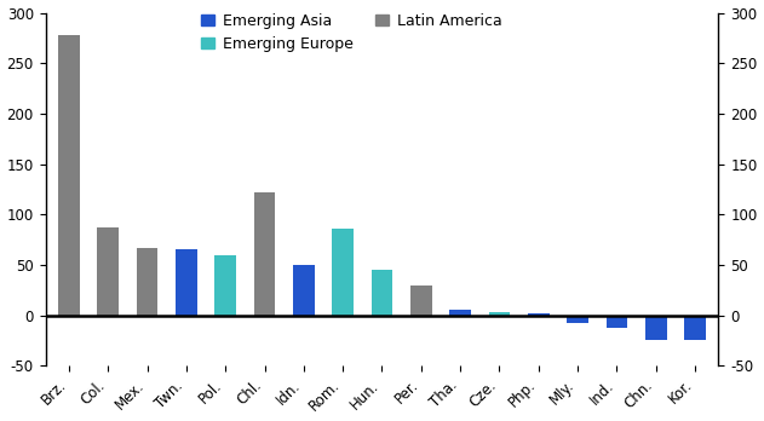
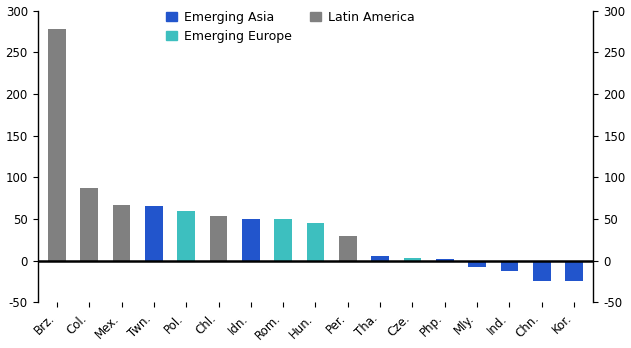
Chl.: 122 -> 54
Rom.: 86 -> 50
